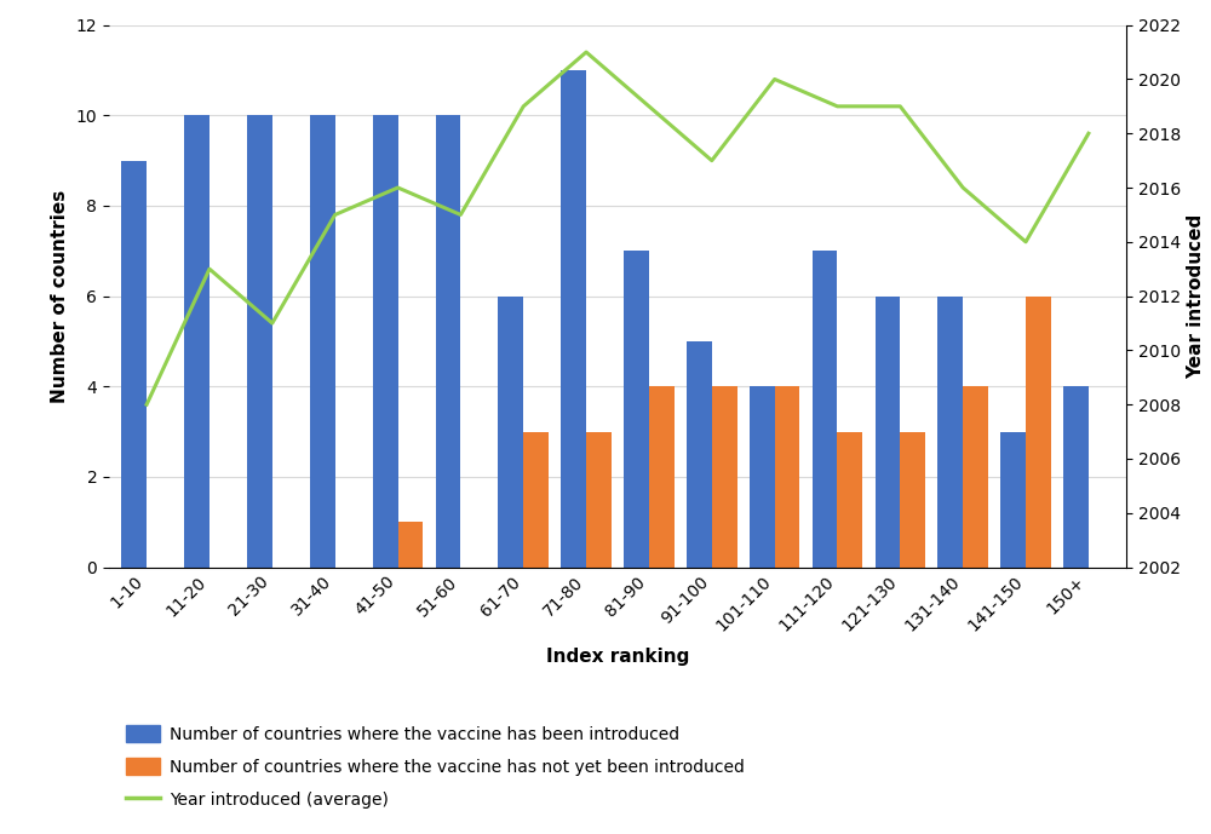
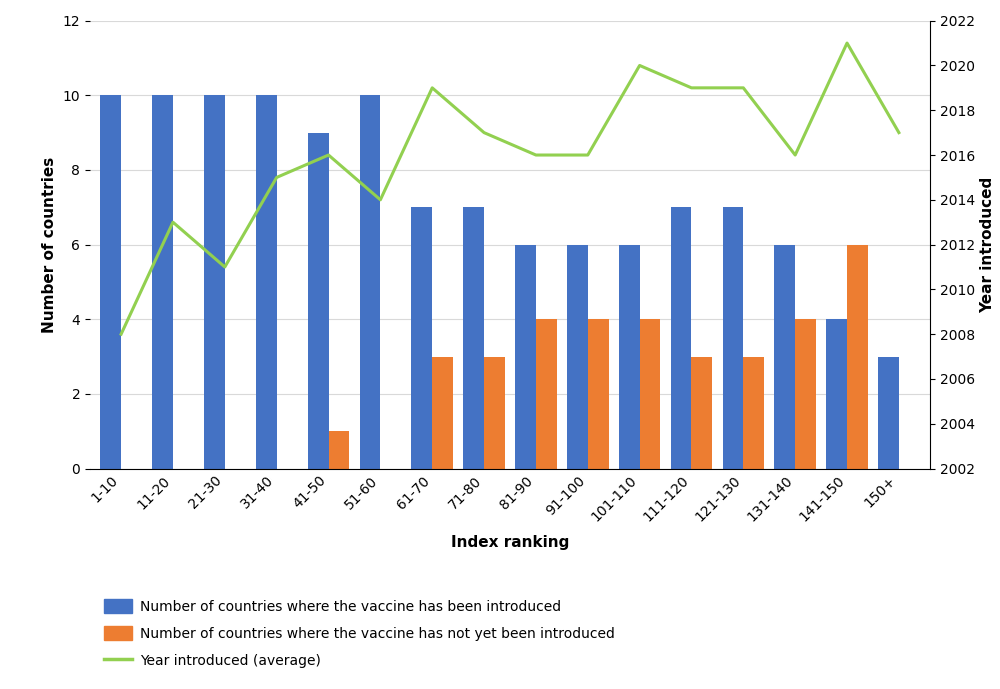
Number of countries where the vaccine has been introduced/1-10: 9 -> 10
Number of countries where the vaccine has been introduced/41-50: 10 -> 9
Year introduced (average)/51-60: 2015 -> 2014
Number of countries where the vaccine has been introduced/61-70: 6 -> 7
Number of countries where the vaccine has been introduced/71-80: 11 -> 7
Year introduced (average)/71-80: 2021 -> 2017
Number of countries where the vaccine has been introduced/81-90: 7 -> 6
Year introduced (average)/81-90: 2019 -> 2016
Number of countries where the vaccine has been introduced/91-100: 5 -> 6
Year introduced (average)/91-100: 2017 -> 2016
Number of countries where the vaccine has been introduced/101-110: 4 -> 6
Number of countries where the vaccine has been introduced/121-130: 6 -> 7
Number of countries where the vaccine has been introduced/141-150: 3 -> 4
Year introduced (average)/141-150: 2014 -> 2021
Number of countries where the vaccine has been introduced/150+: 4 -> 3
Year introduced (average)/150+: 2018 -> 2017
